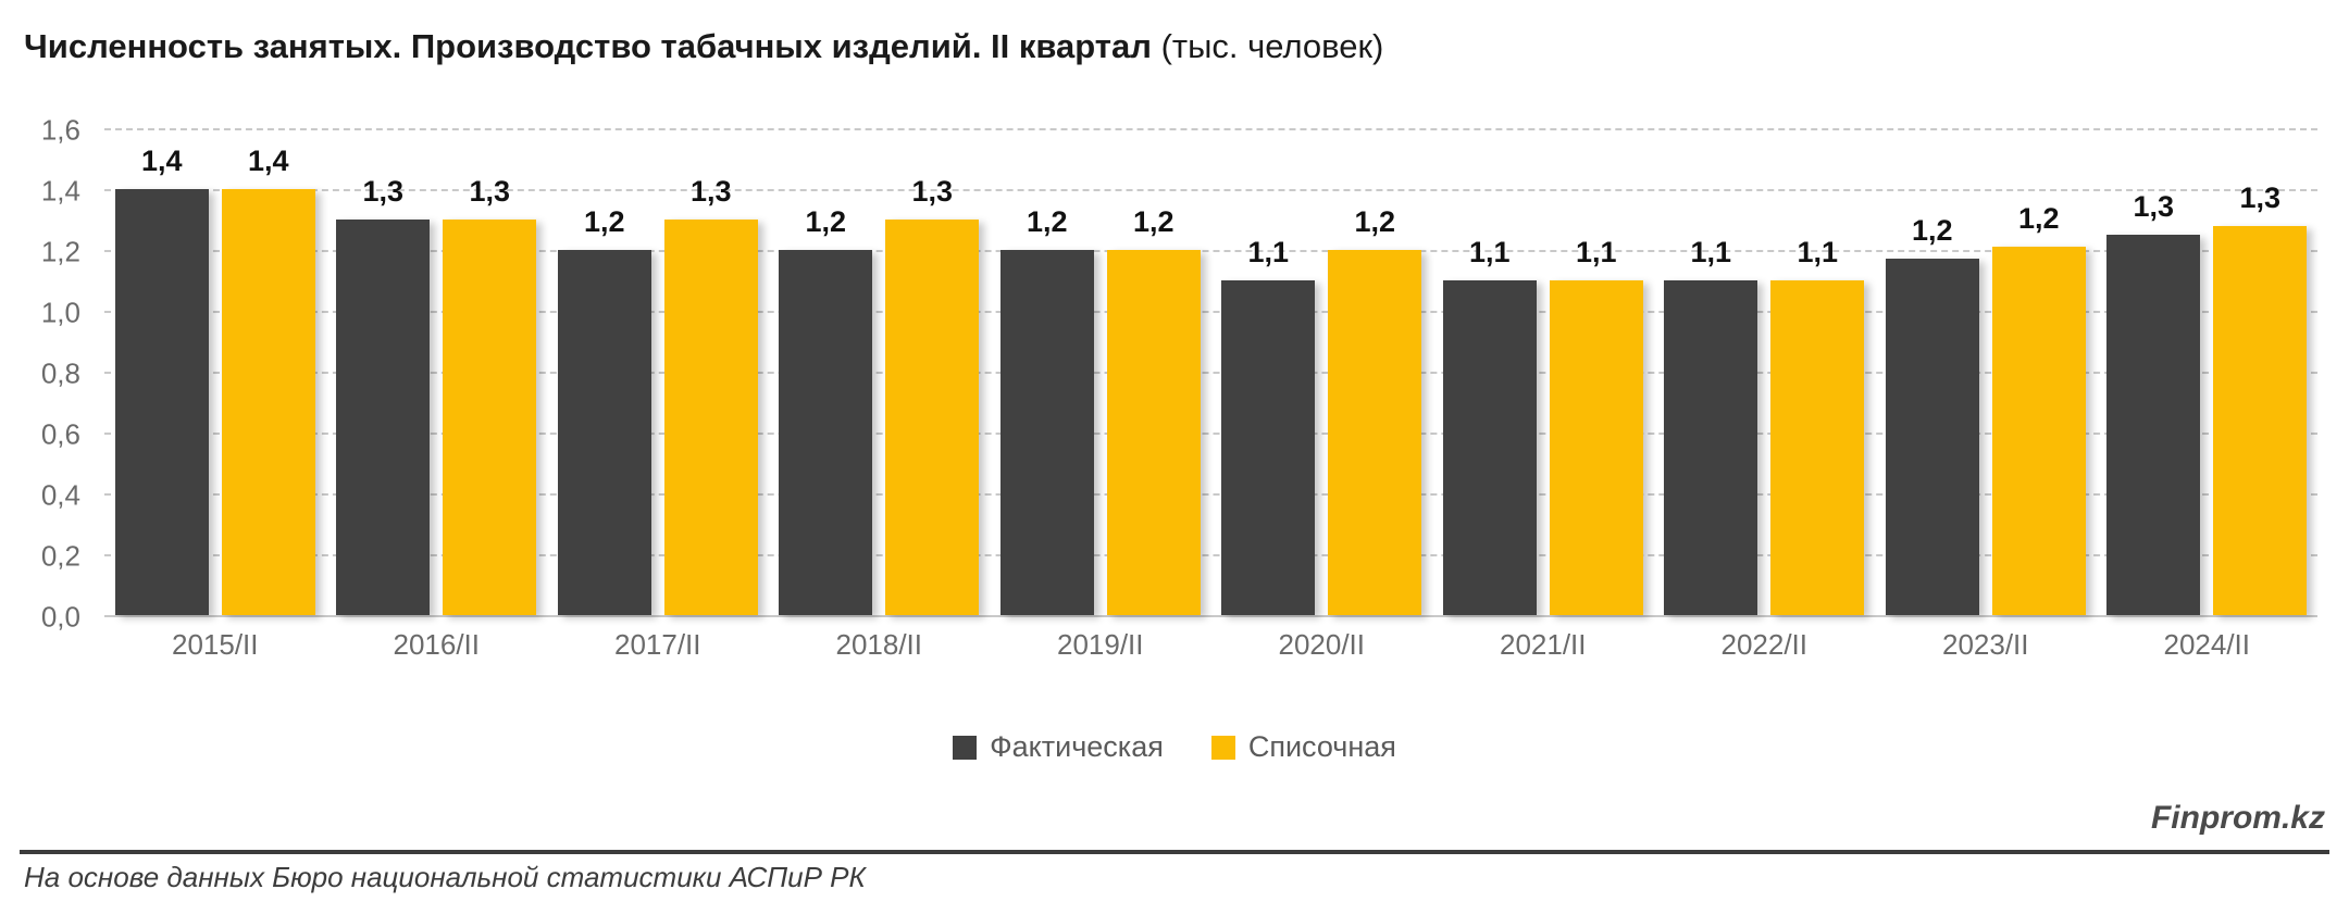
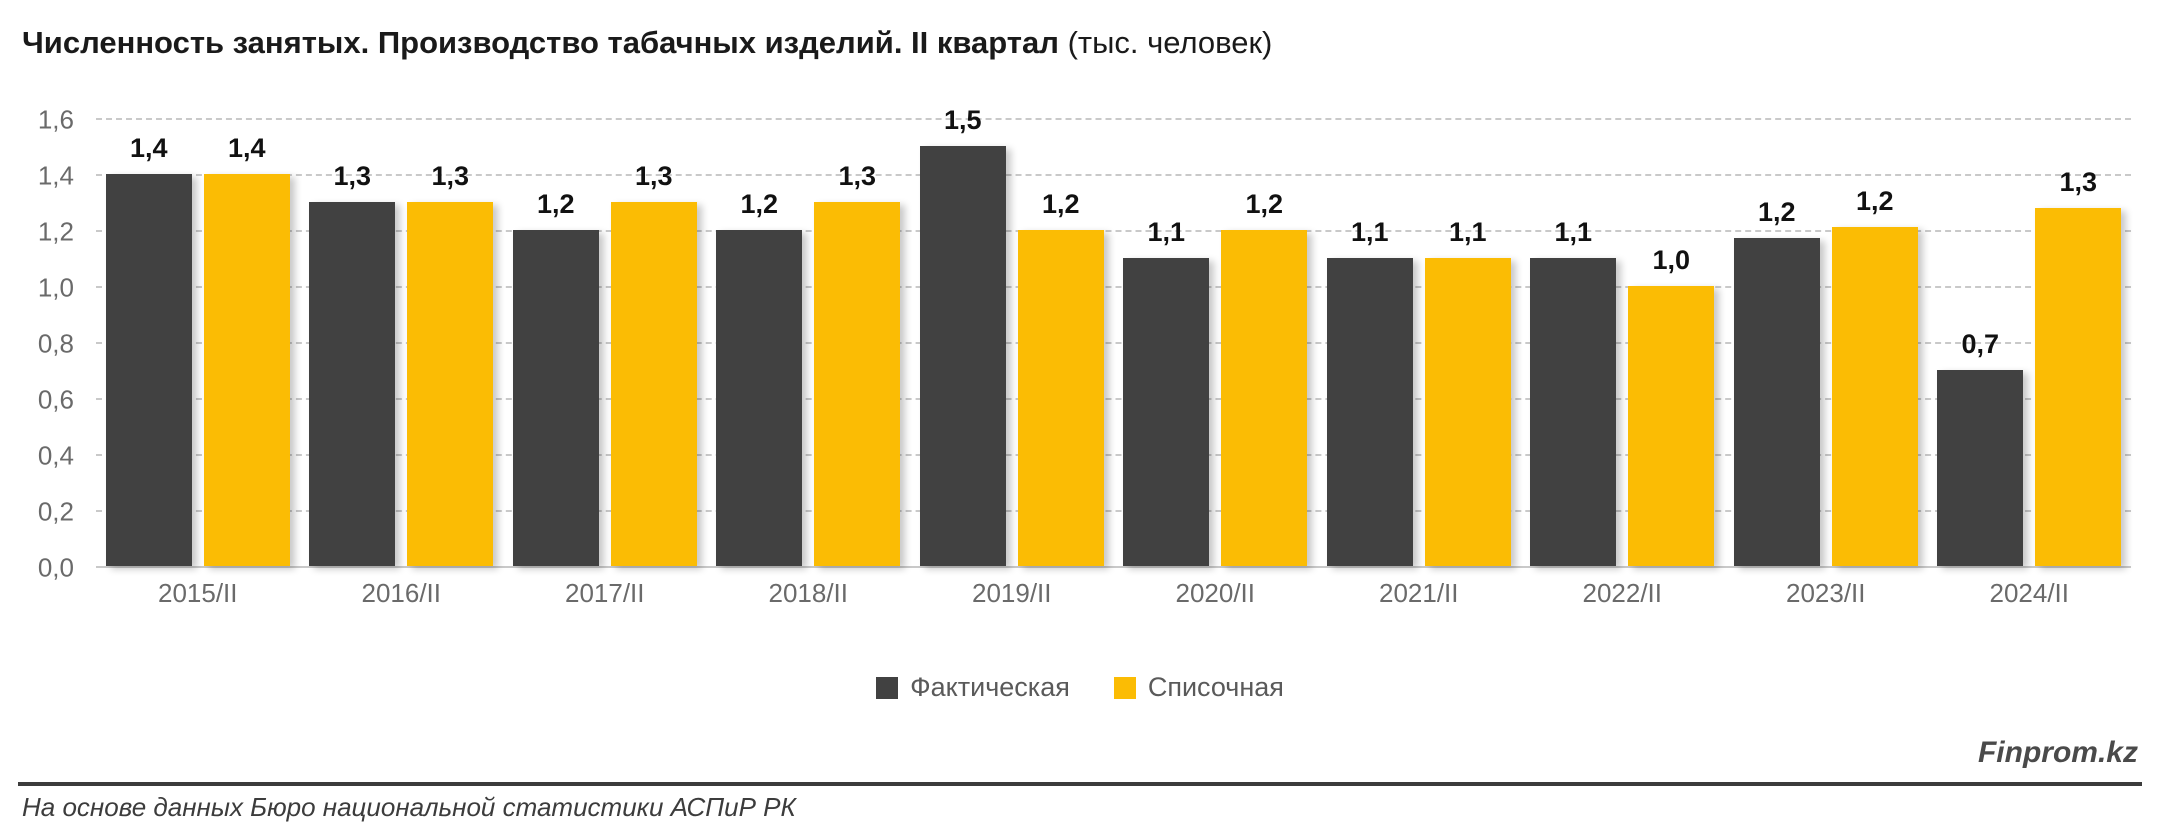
Фактическая/2019/II: 1,2 -> 1,5
Списочная/2022/II: 1,1 -> 1,0
Фактическая/2024/II: 1,3 -> 0,7
